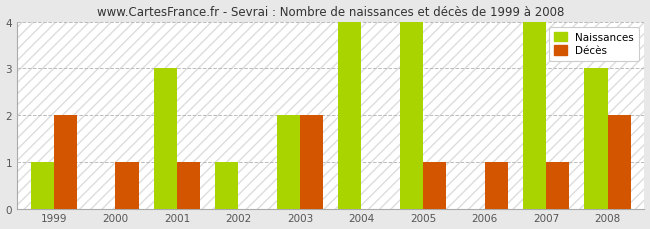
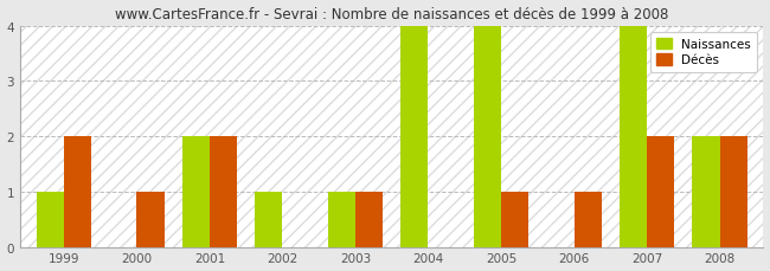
Naissances/2001: 3 -> 2
Décès/2001: 1 -> 2
Naissances/2003: 2 -> 1
Décès/2003: 2 -> 1
Décès/2007: 1 -> 2
Naissances/2008: 3 -> 2
